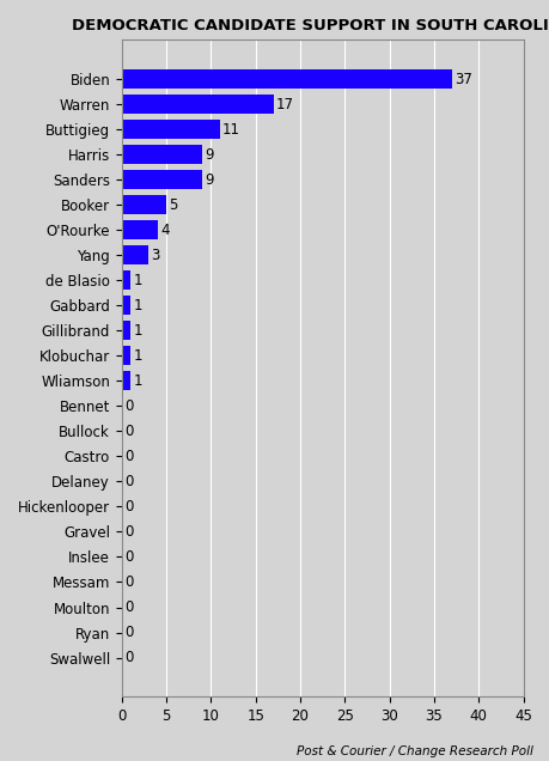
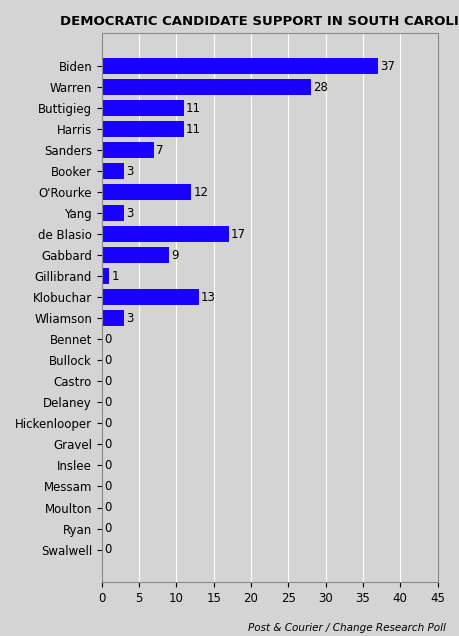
Warren: 17 -> 28
Harris: 9 -> 11
Sanders: 9 -> 7
Booker: 5 -> 3
O'Rourke: 4 -> 12
de Blasio: 1 -> 17
Gabbard: 1 -> 9
Klobuchar: 1 -> 13
Wliamson: 1 -> 3
